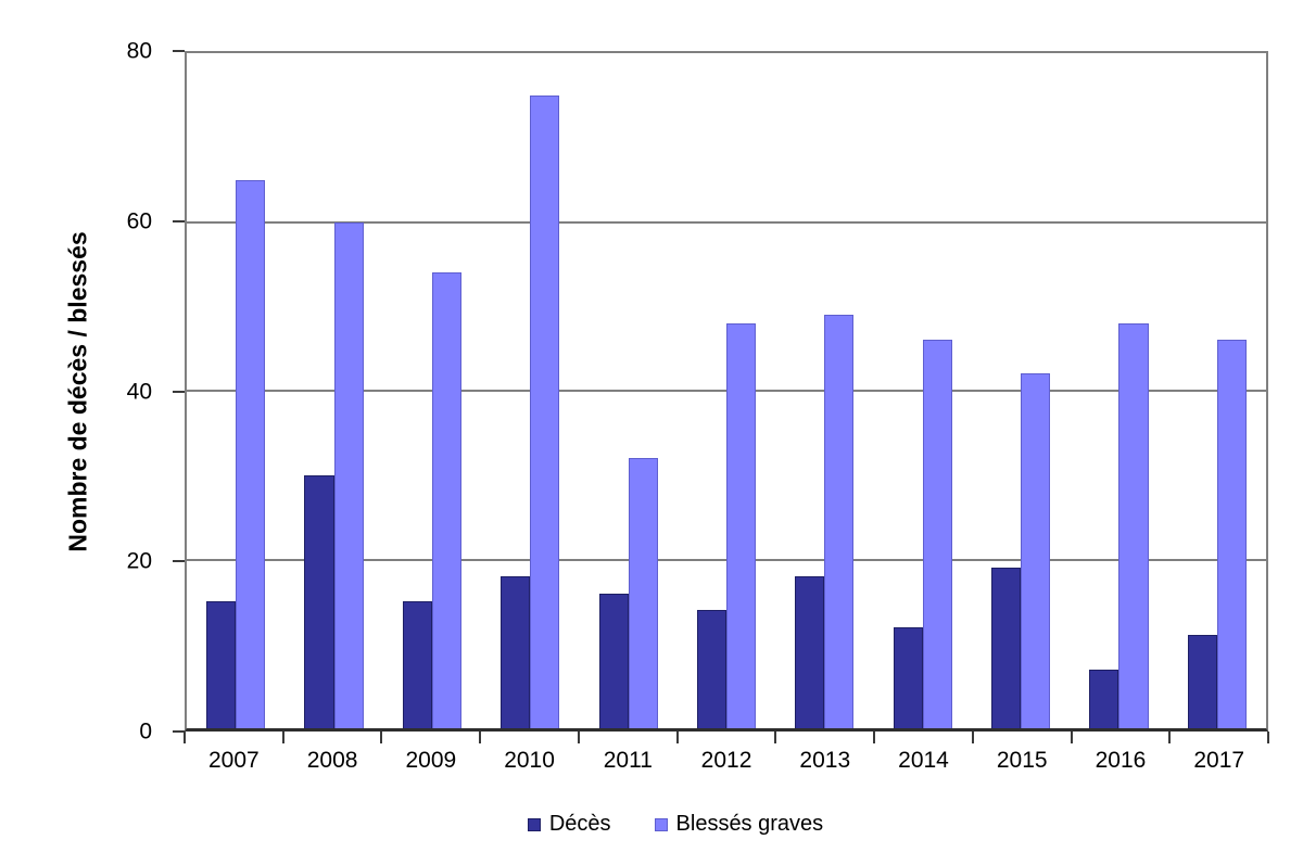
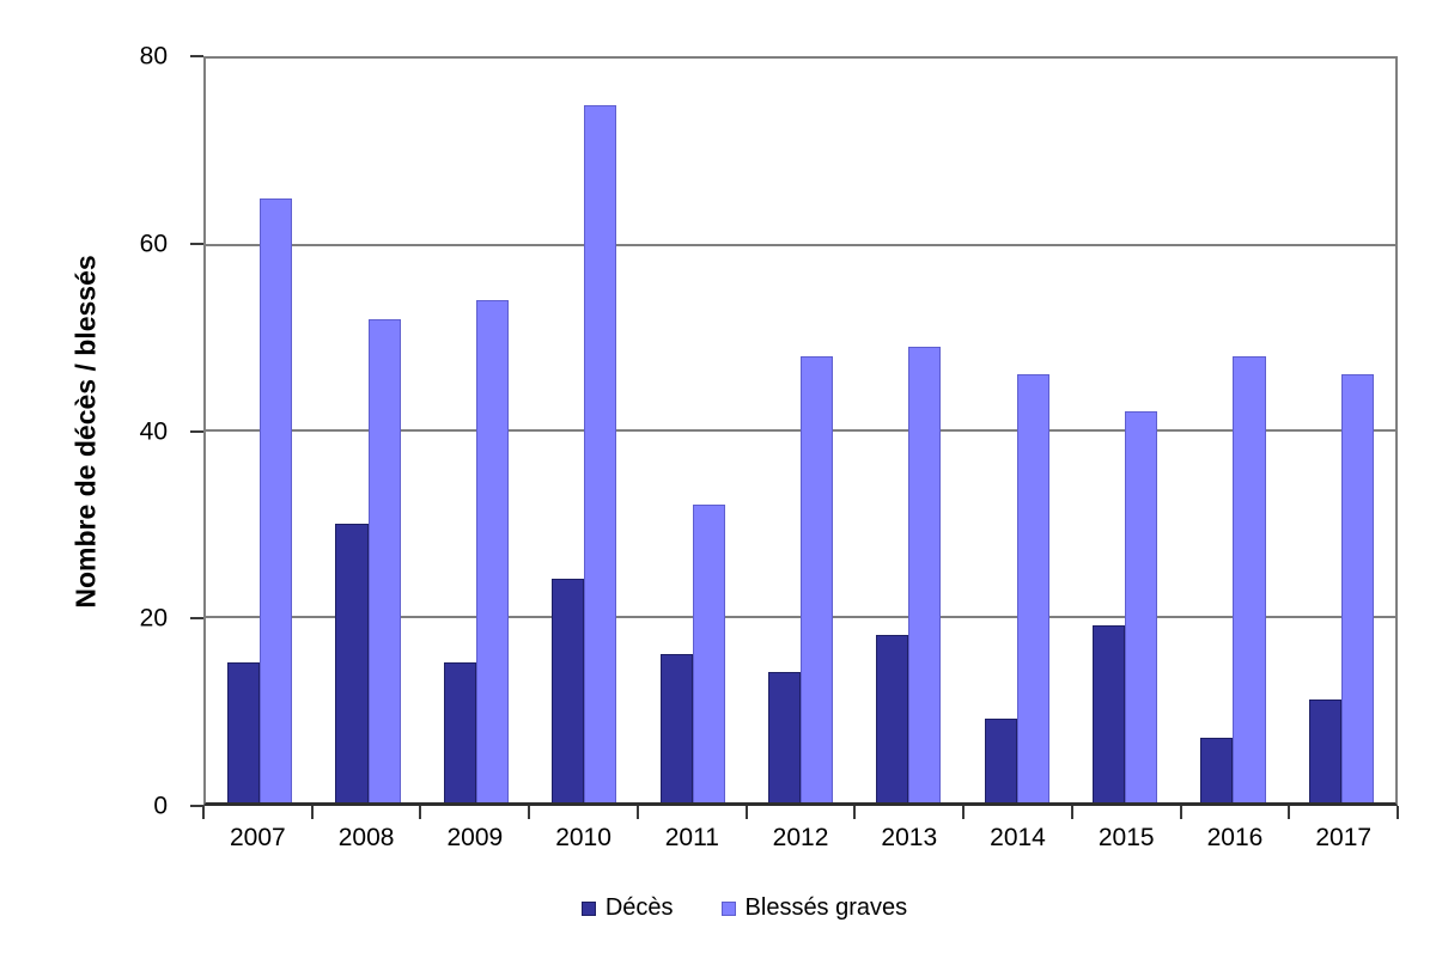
Blessés graves/2008: 60 -> 52
Décès/2010: 18 -> 24
Décès/2014: 12 -> 9
